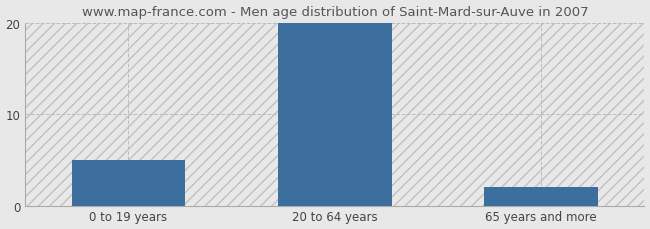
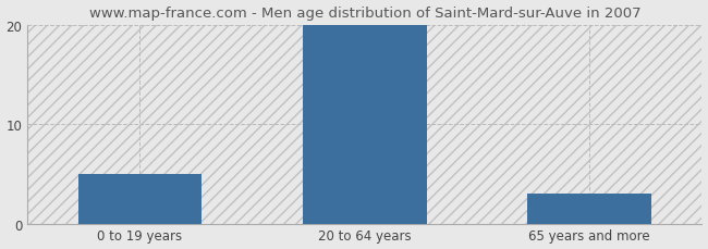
65 years and more: 2 -> 3
